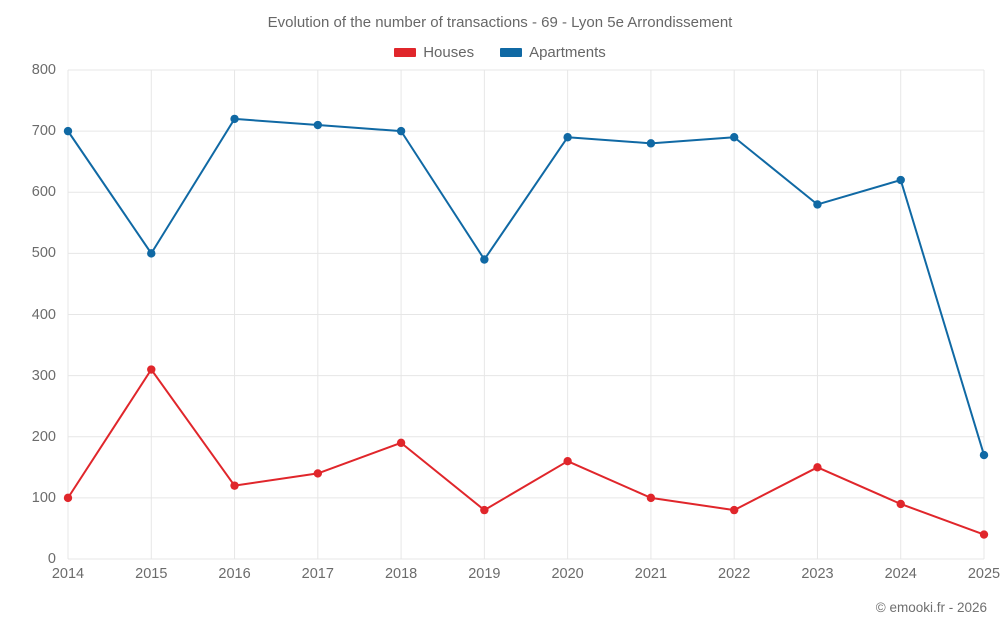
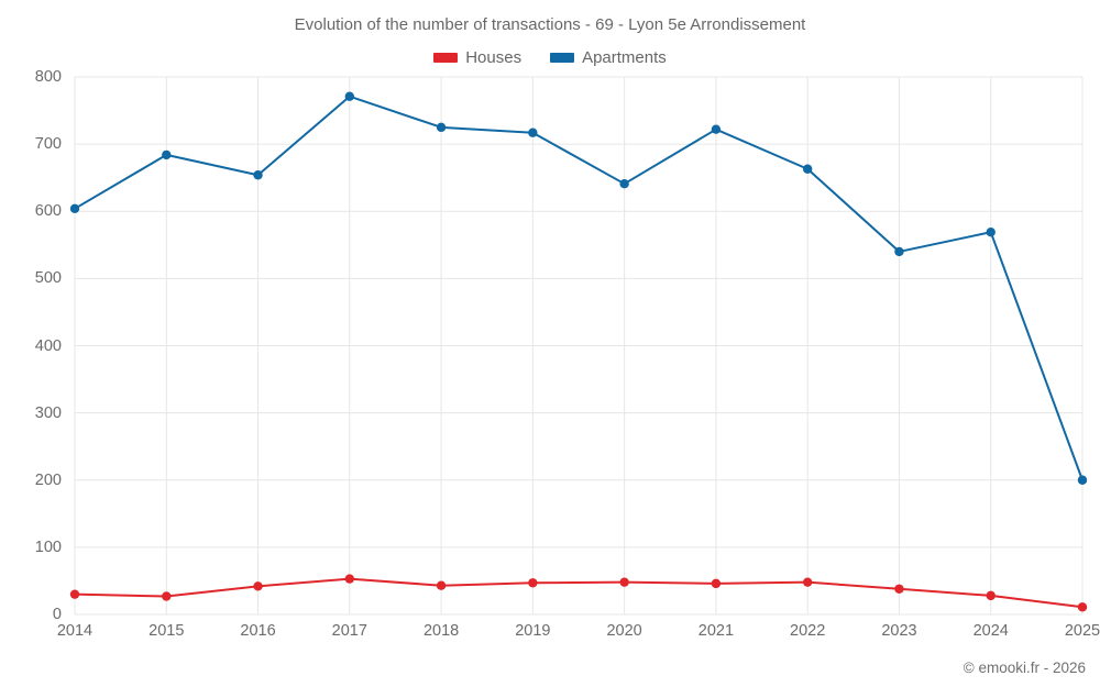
Houses/2014: 100 -> 30
Apartments/2014: 700 -> 600
Houses/2015: 310 -> 30
Apartments/2015: 500 -> 680
Houses/2016: 120 -> 40
Apartments/2016: 720 -> 650
Houses/2017: 140 -> 50
Apartments/2017: 710 -> 770
Houses/2018: 190 -> 40
Apartments/2018: 700 -> 720
Houses/2019: 80 -> 50
Apartments/2019: 490 -> 720
Houses/2020: 160 -> 50
Apartments/2020: 690 -> 640
Houses/2021: 100 -> 50
Apartments/2021: 680 -> 720
Houses/2022: 80 -> 50
Apartments/2022: 690 -> 660
Houses/2023: 150 -> 40
Apartments/2023: 580 -> 540
Houses/2024: 90 -> 30
Apartments/2024: 620 -> 570
Houses/2025: 40 -> 10
Apartments/2025: 170 -> 200
